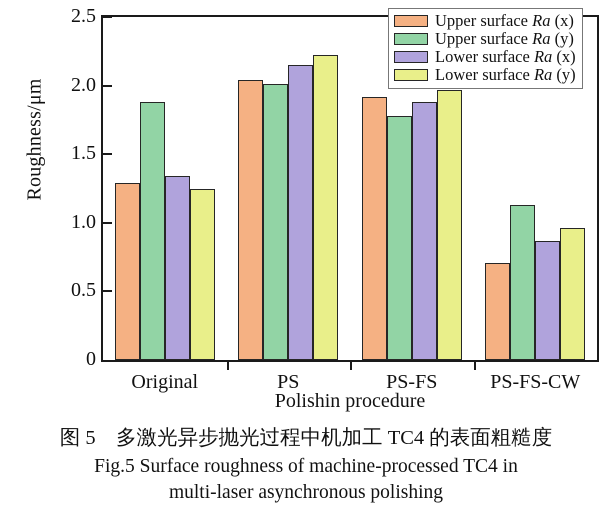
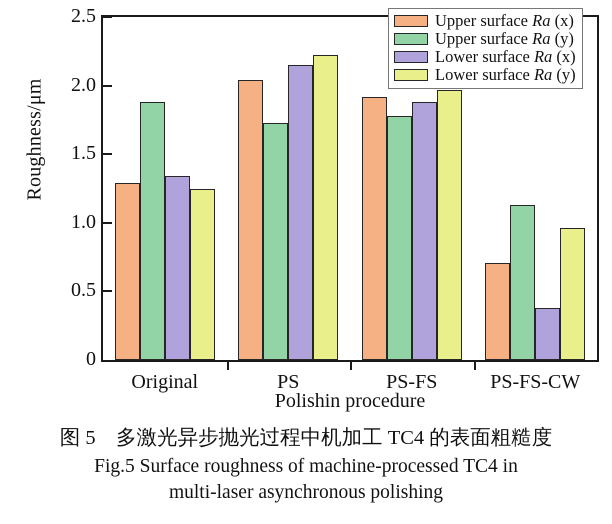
Upper surface Ra (y)/PS: 2.01 -> 1.73
Lower surface Ra (x)/PS-FS-CW: 0.87 -> 0.38
